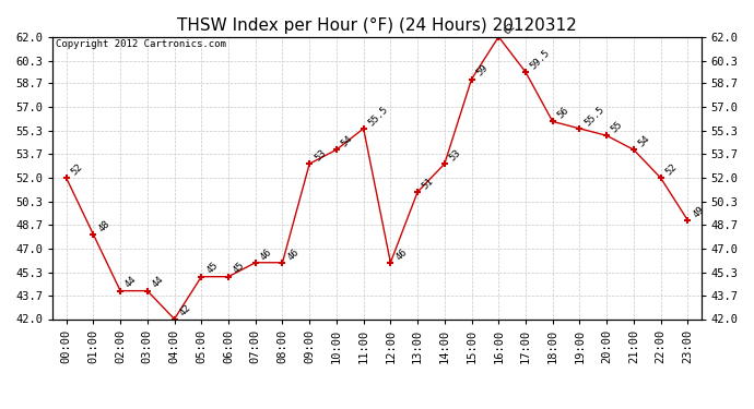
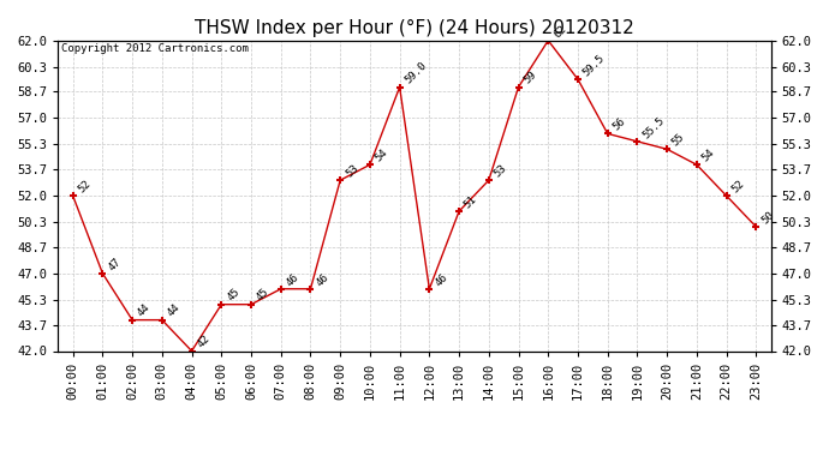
01:00: 48 -> 47
11:00: 55.5 -> 59.0
23:00: 49 -> 50
